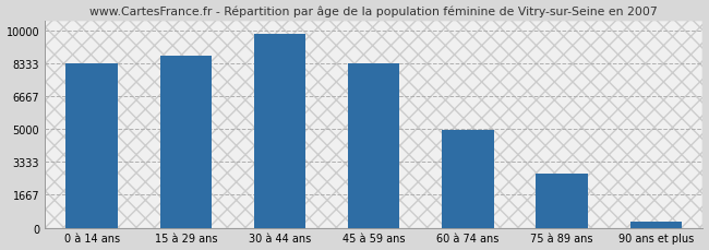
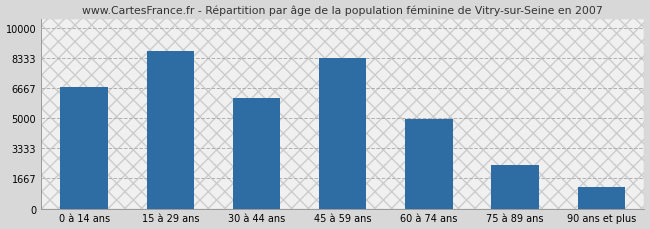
0 à 14 ans: 8300 -> 6700
30 à 44 ans: 9800 -> 6100
75 à 89 ans: 2800 -> 2400
90 ans et plus: 300 -> 1200
